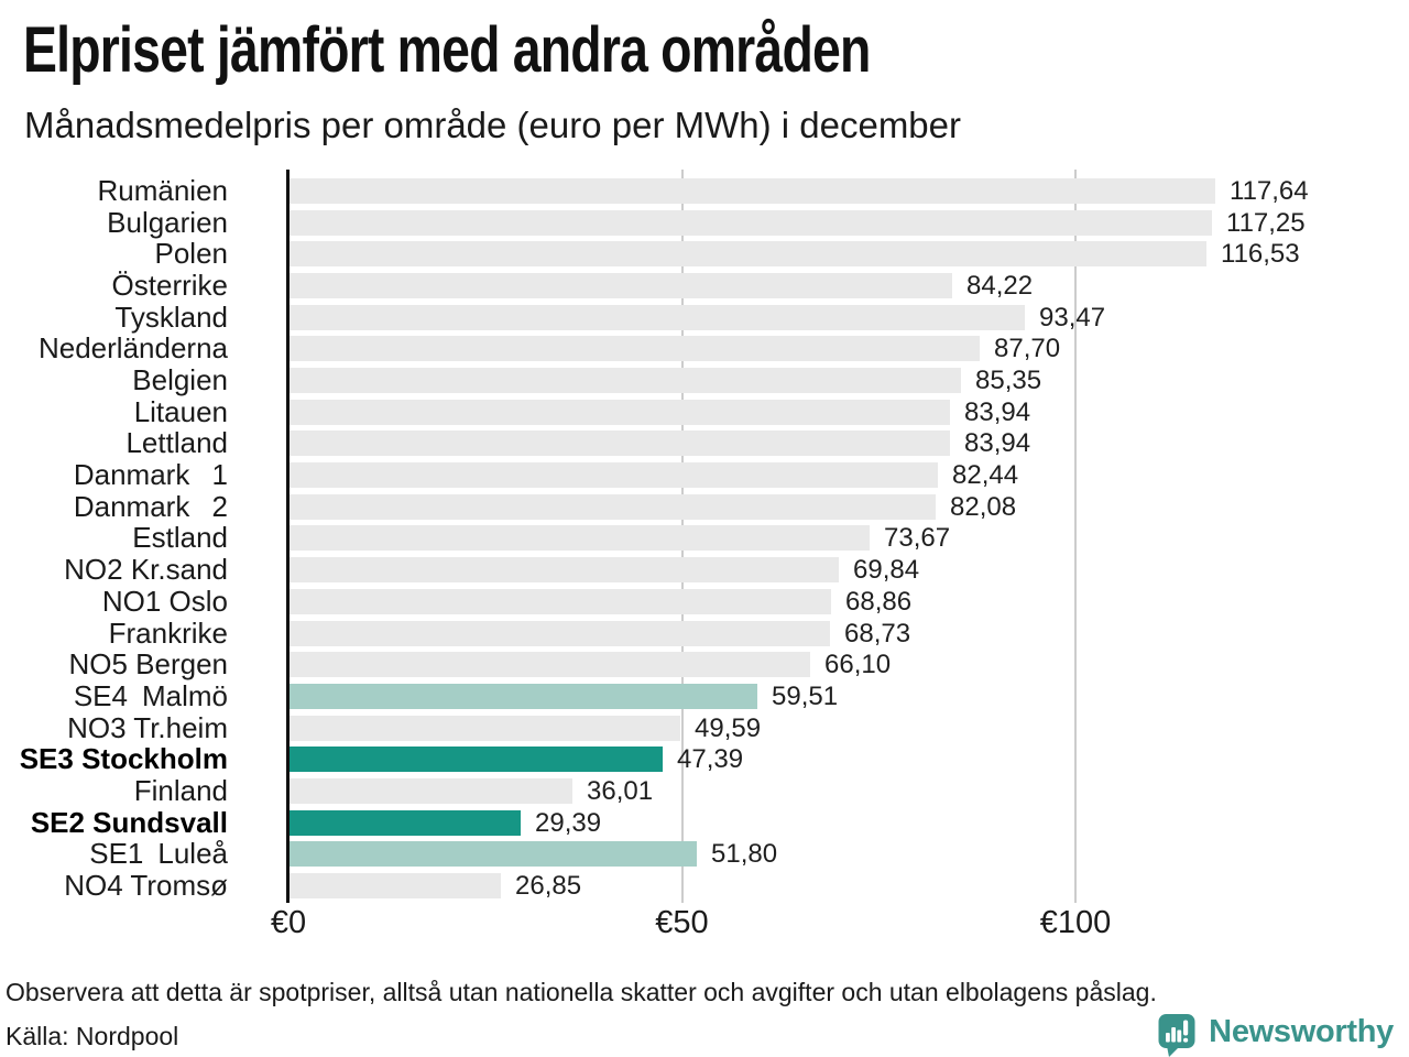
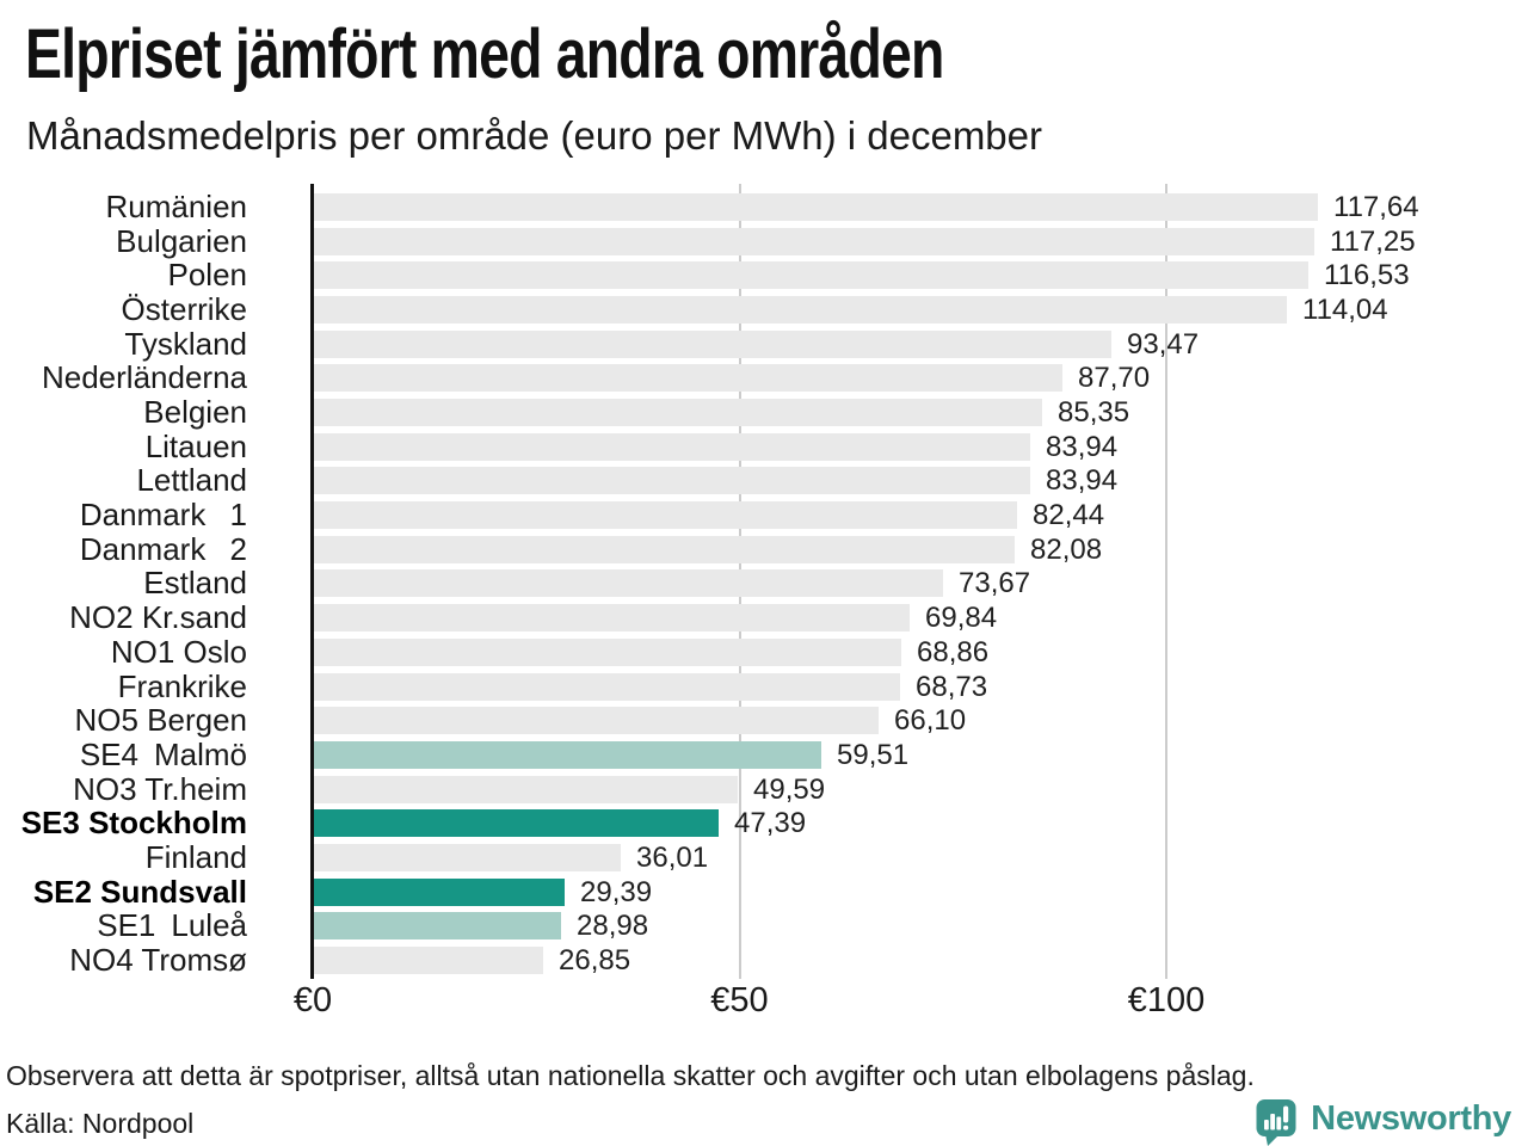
Österrike: 84,22 -> 114,04
SE1 Luleå: 51,80 -> 28,98
